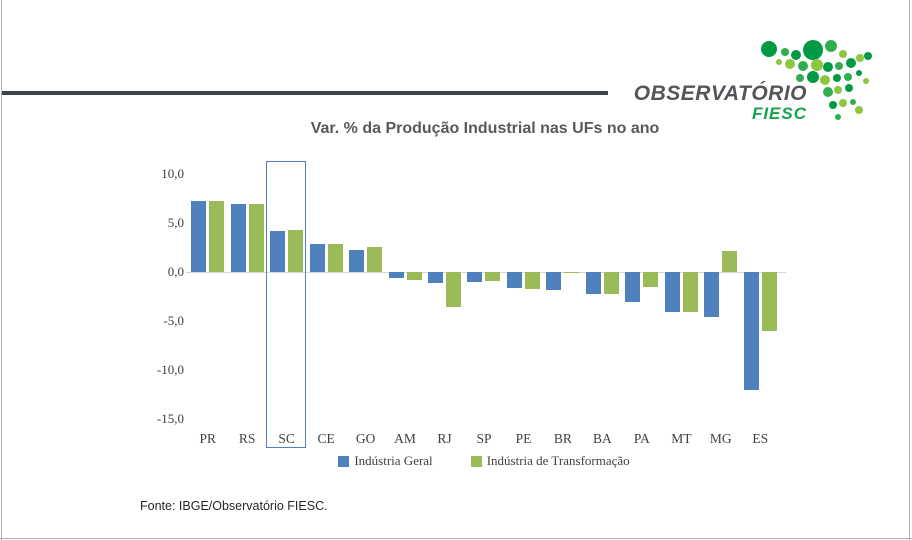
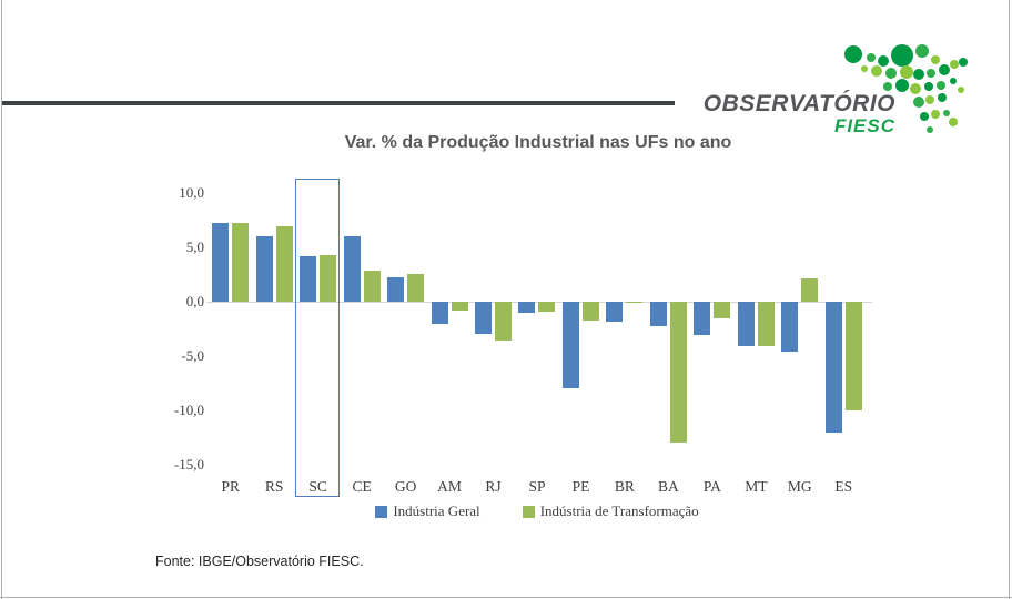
Indústria Geral/RS: 7 -> 6
Indústria Geral/CE: 3 -> 6
Indústria Geral/AM: -1 -> -2
Indústria Geral/RJ: -1 -> -3
Indústria Geral/PE: -2 -> -8
Indústria de Transformação/BA: -2 -> -13
Indústria de Transformação/ES: -6 -> -10
